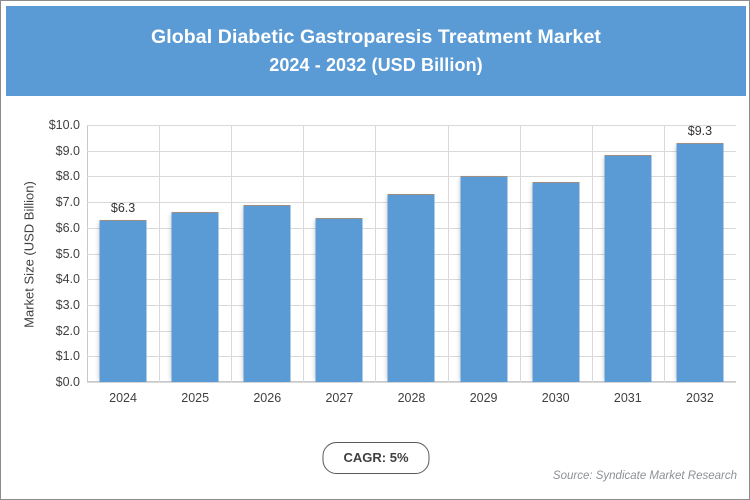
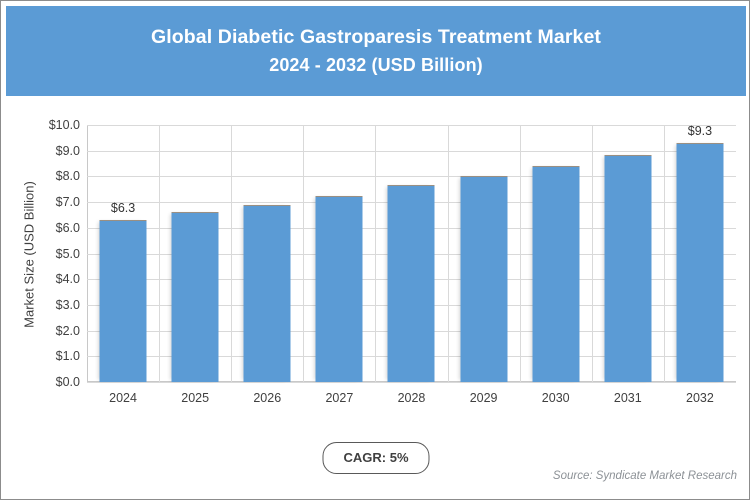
2027: $6.4 -> $7.2
2028: $7.3 -> $7.7
2030: $7.8 -> $8.4
